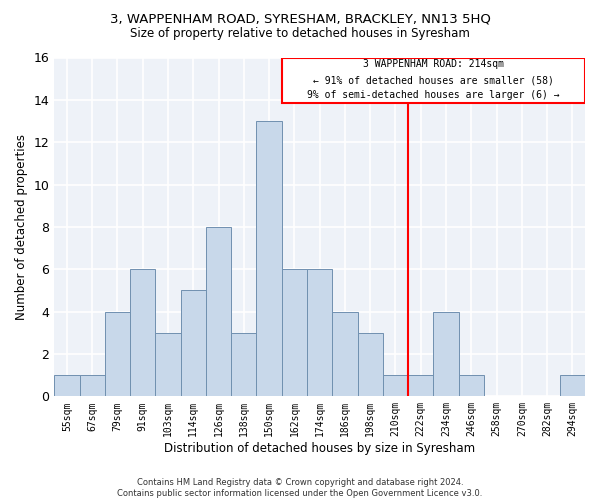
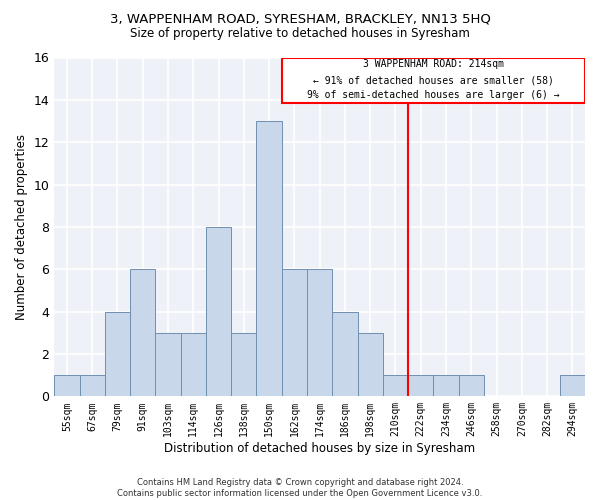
114sqm: 5 -> 3
234sqm: 4 -> 1
